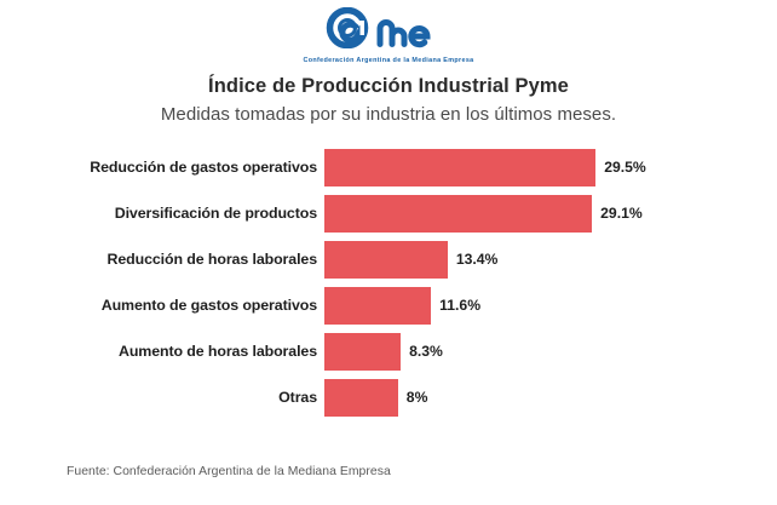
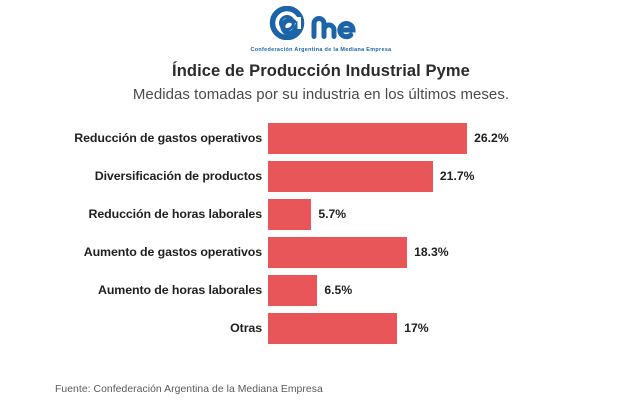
Reducción de gastos operativos: 29.5% -> 26.2%
Diversificación de productos: 29.1% -> 21.7%
Reducción de horas laborales: 13.4% -> 5.7%
Aumento de gastos operativos: 11.6% -> 18.3%
Aumento de horas laborales: 8.3% -> 6.5%
Otras: 8% -> 17%
